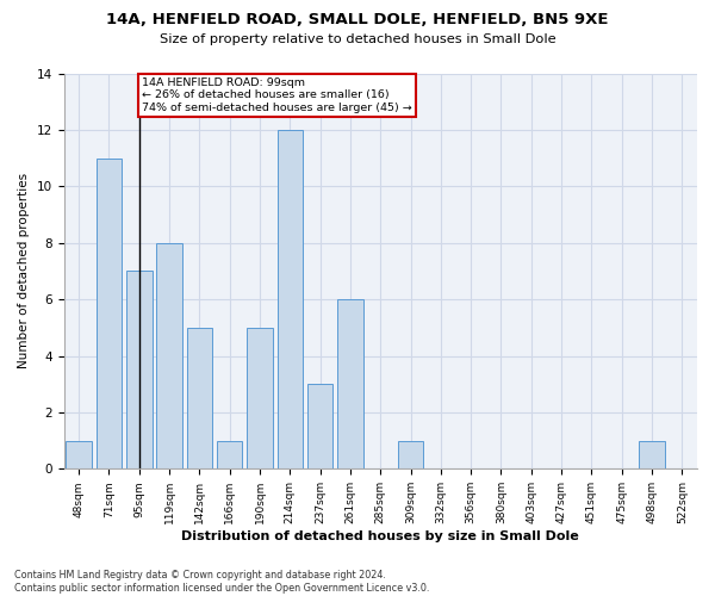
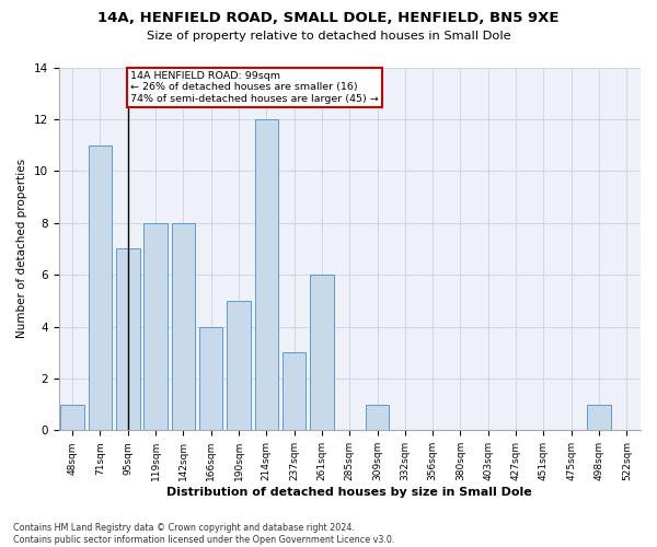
142sqm: 5 -> 8
166sqm: 1 -> 4
